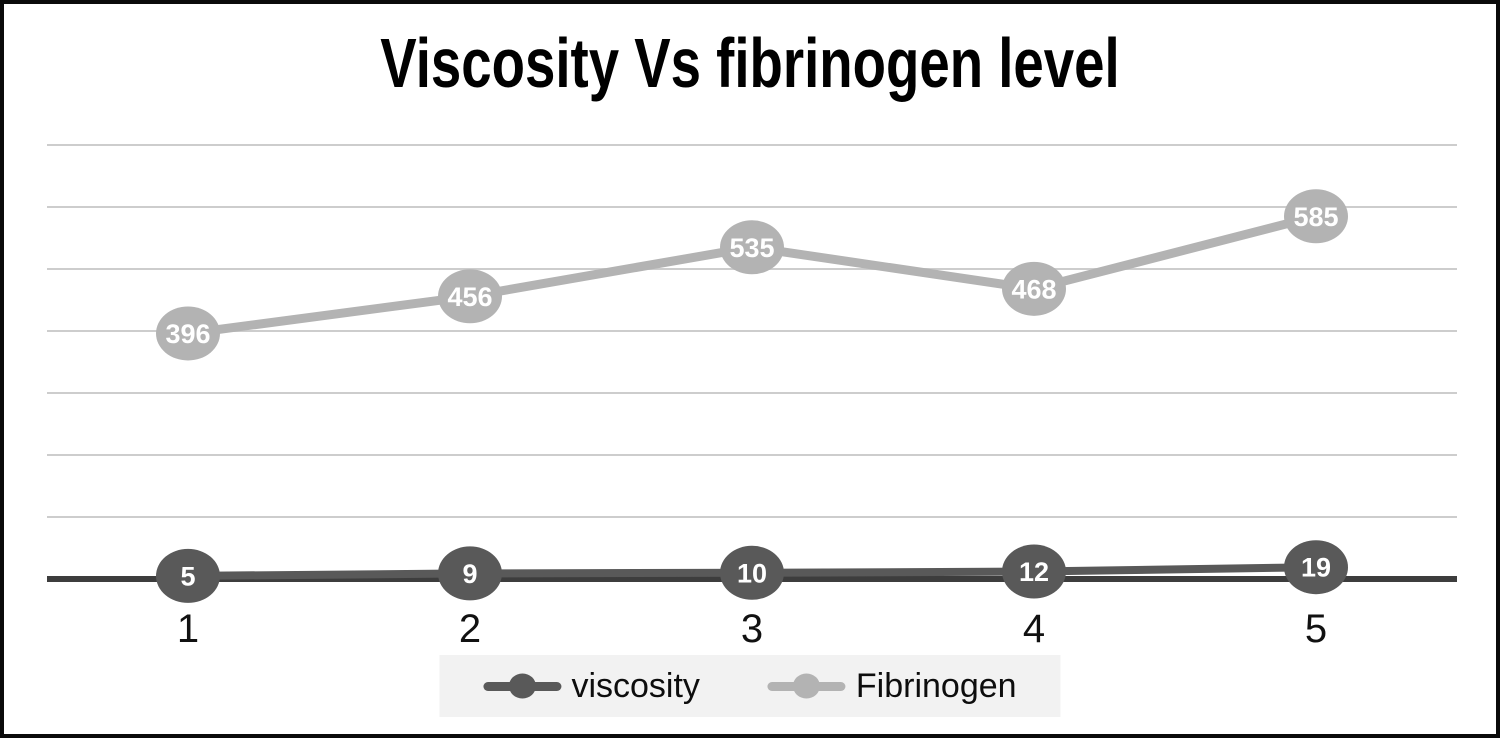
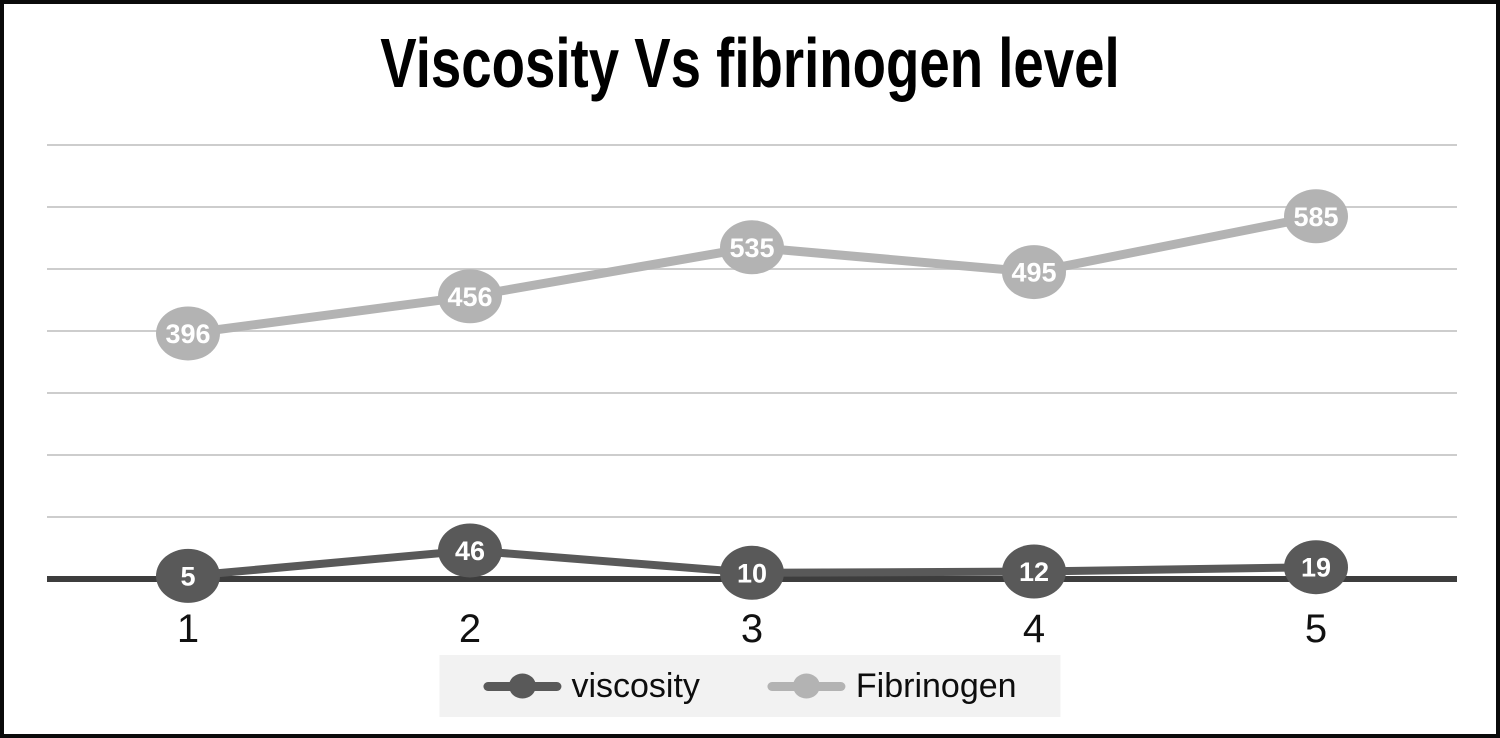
viscosity/2: 9 -> 46
Fibrinogen/4: 468 -> 495
